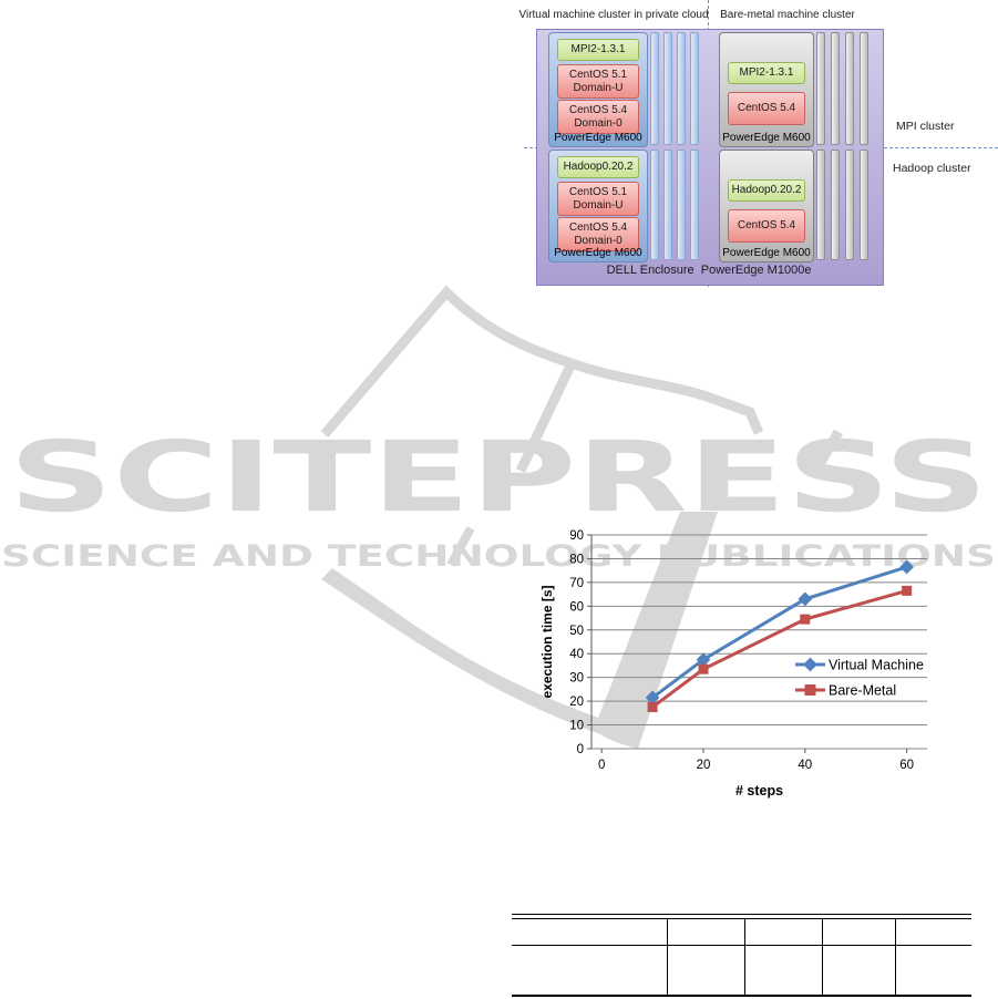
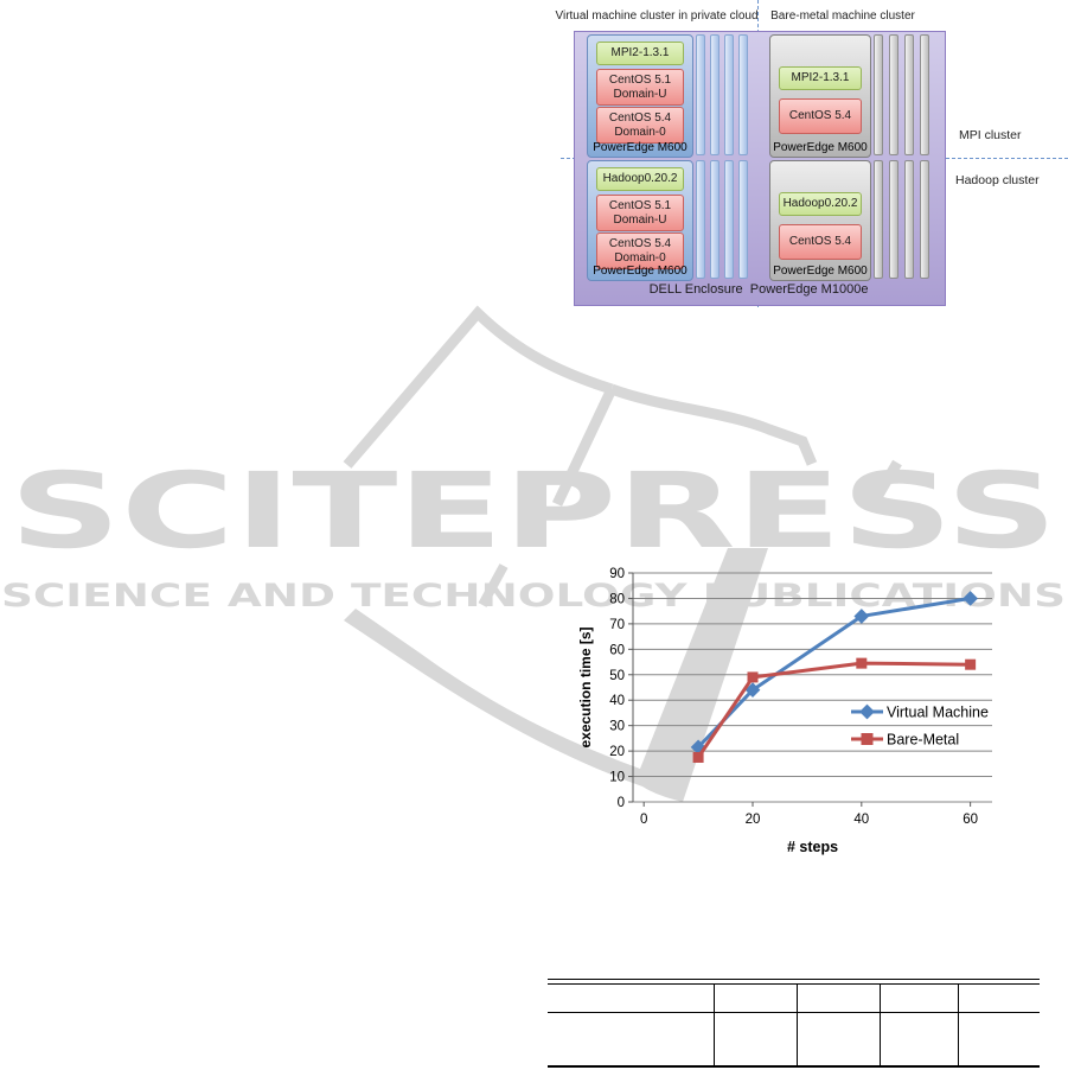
Virtual Machine/20: 38 -> 44
Bare-Metal/20: 34 -> 49
Virtual Machine/40: 63 -> 73
Virtual Machine/60: 76 -> 80
Bare-Metal/60: 66 -> 54
